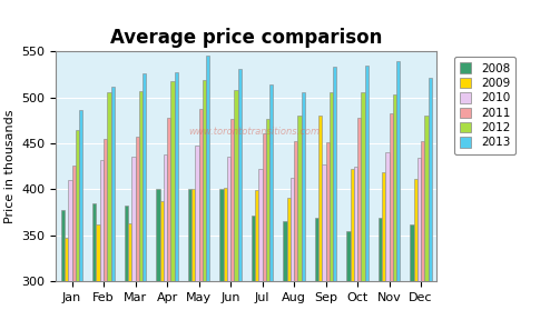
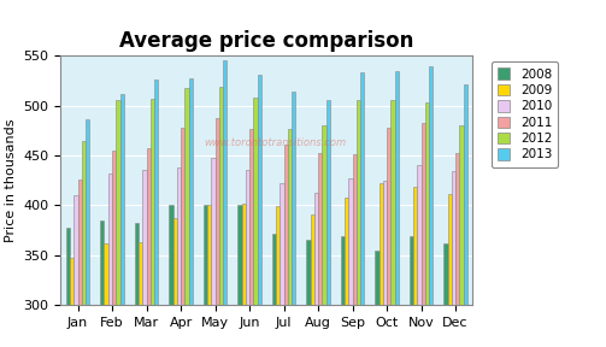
2009/Sep: 480 -> 408
